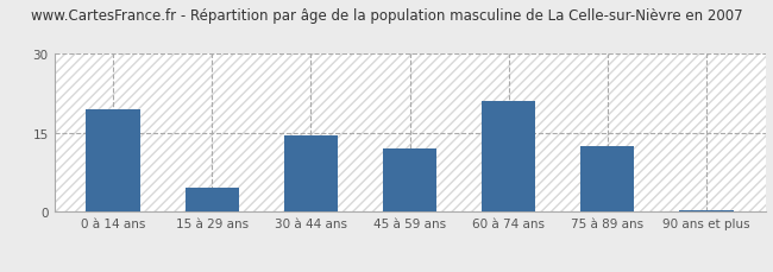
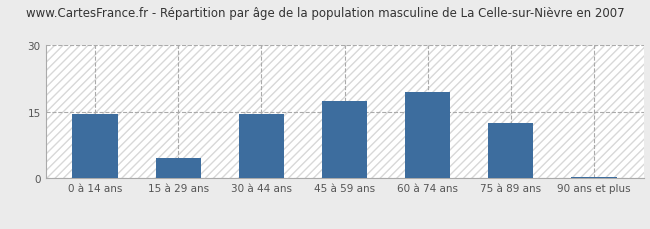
0 à 14 ans: 19.5 -> 14.5
45 à 59 ans: 12.0 -> 17.5
60 à 74 ans: 21.0 -> 19.5
